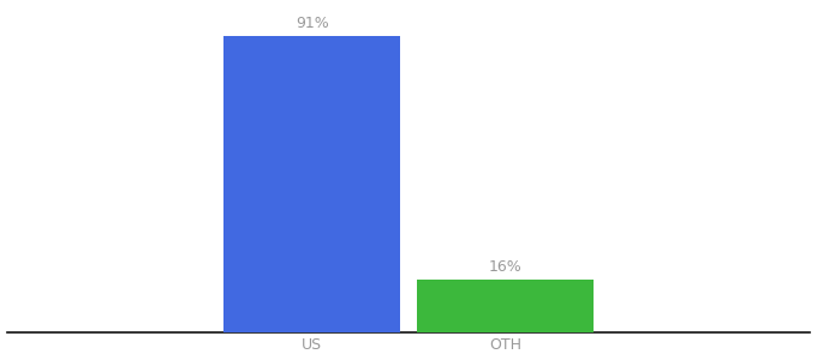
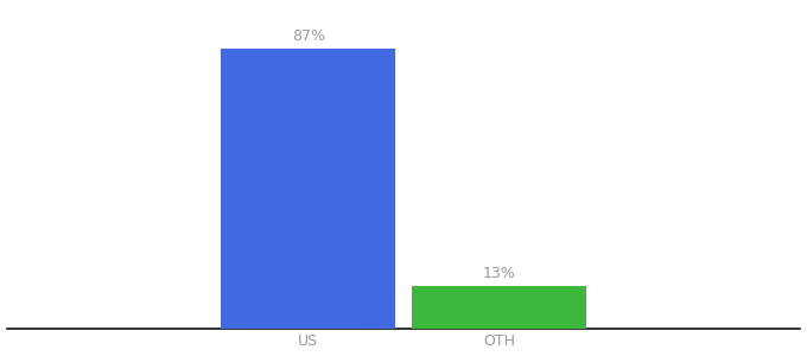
US: 91% -> 87%
OTH: 16% -> 13%
